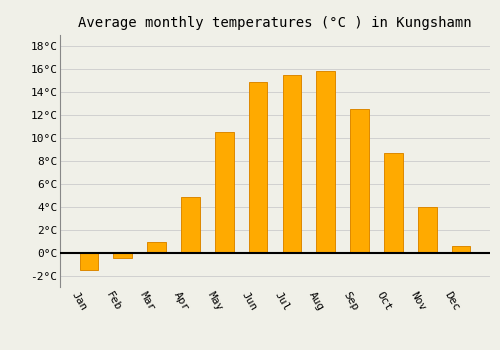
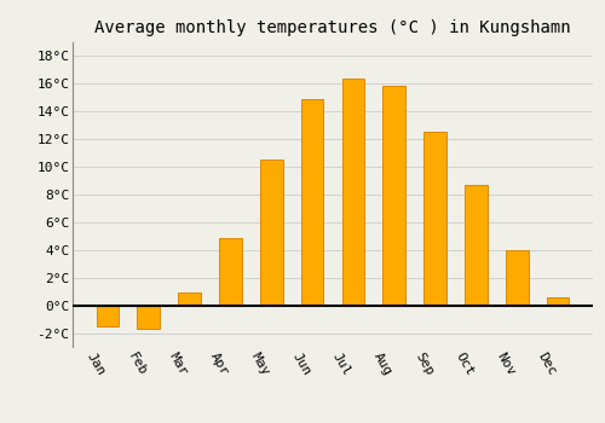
Feb: -0.5°C -> -1.7°C
Jul: 15.5°C -> 16.4°C
